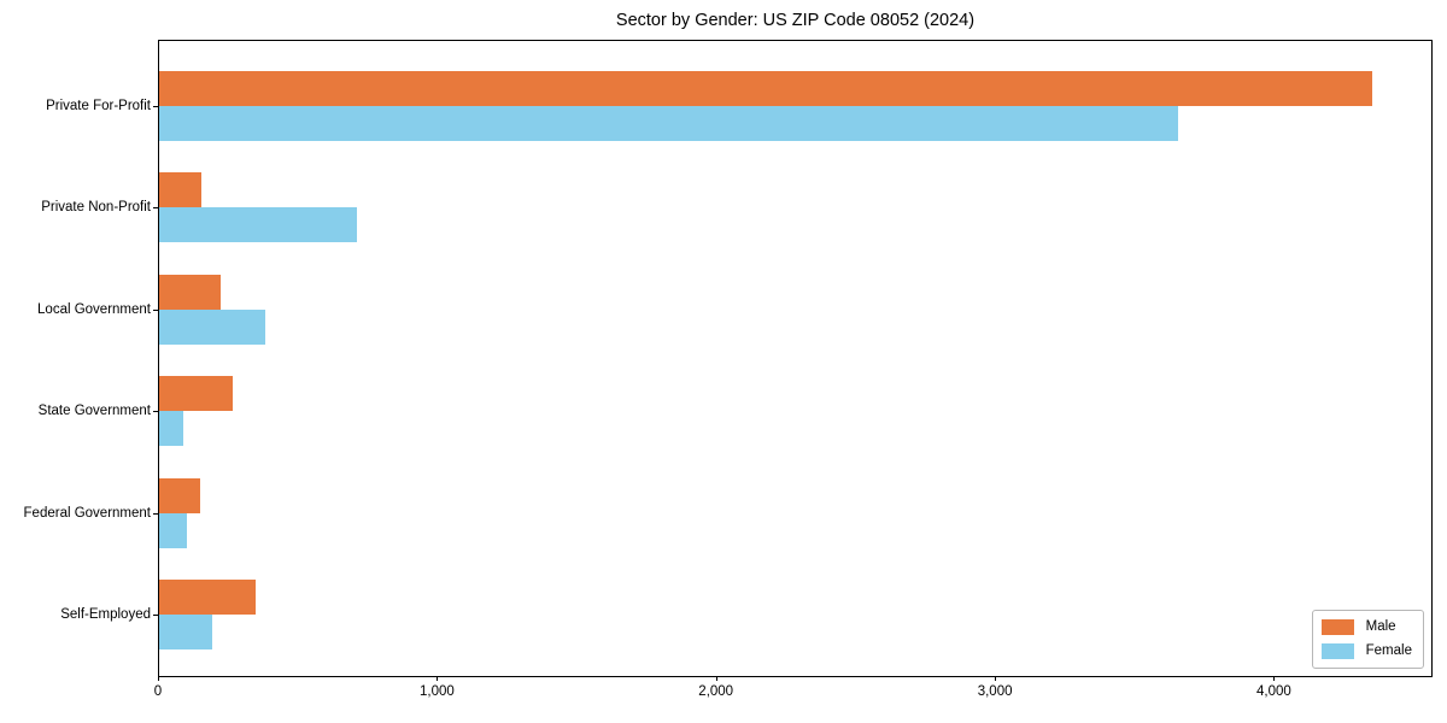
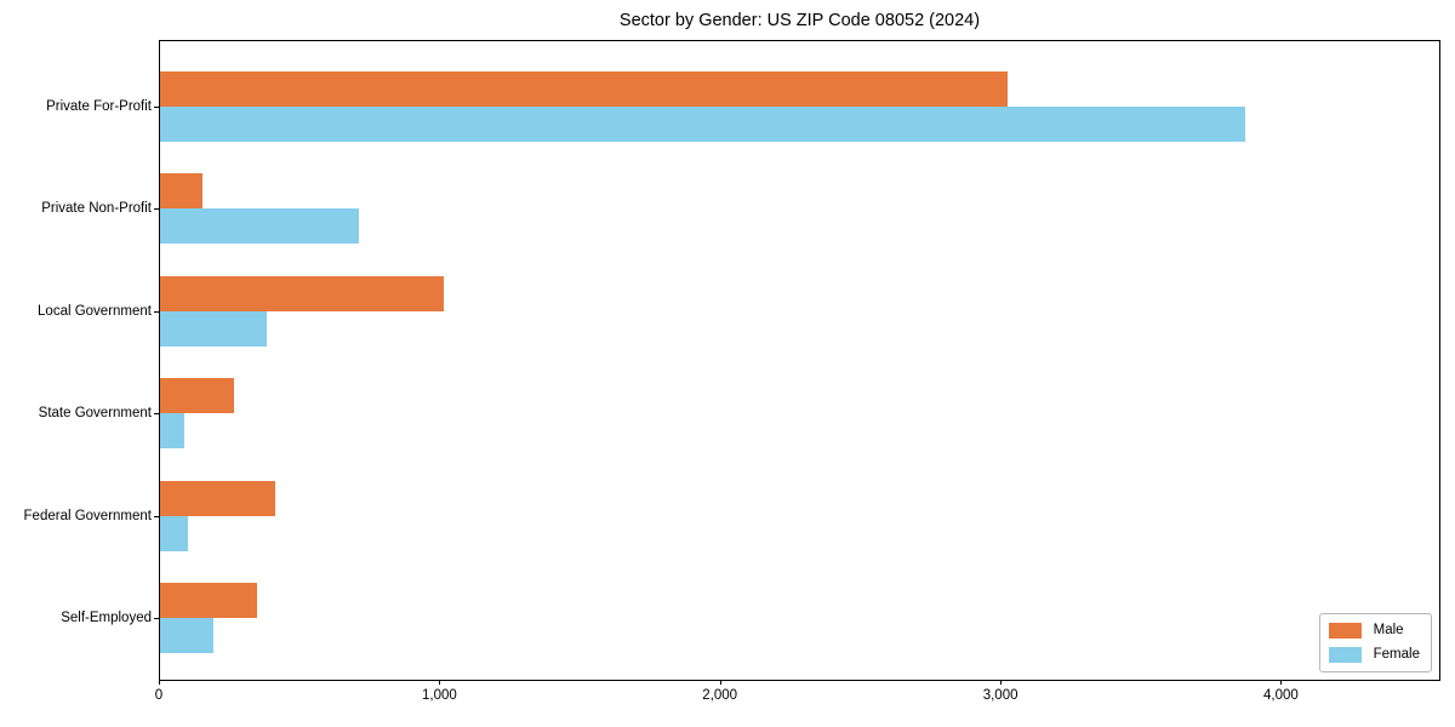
Male/Private For-Profit: 4350 -> 3020
Female/Private For-Profit: 3650 -> 3870
Male/Local Government: 220 -> 1010
Male/Federal Government: 140 -> 410
